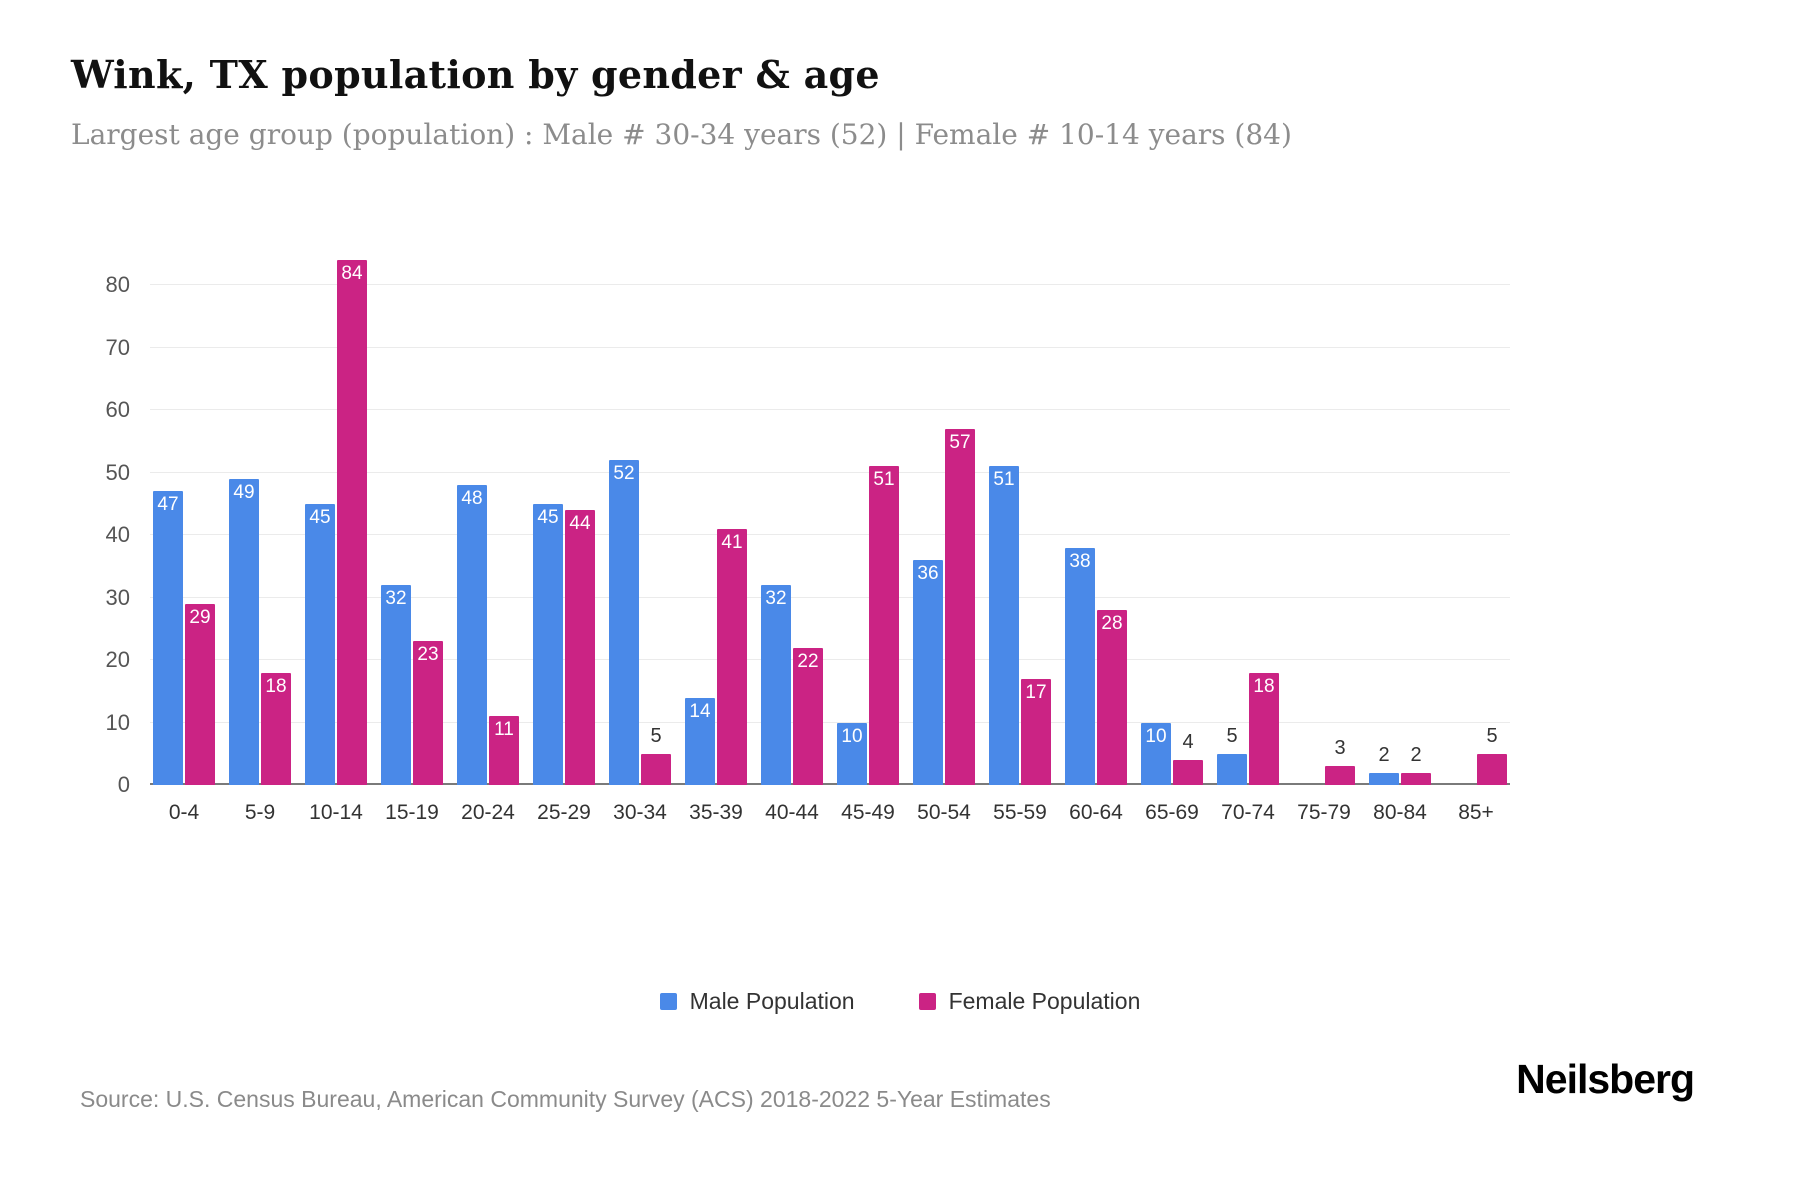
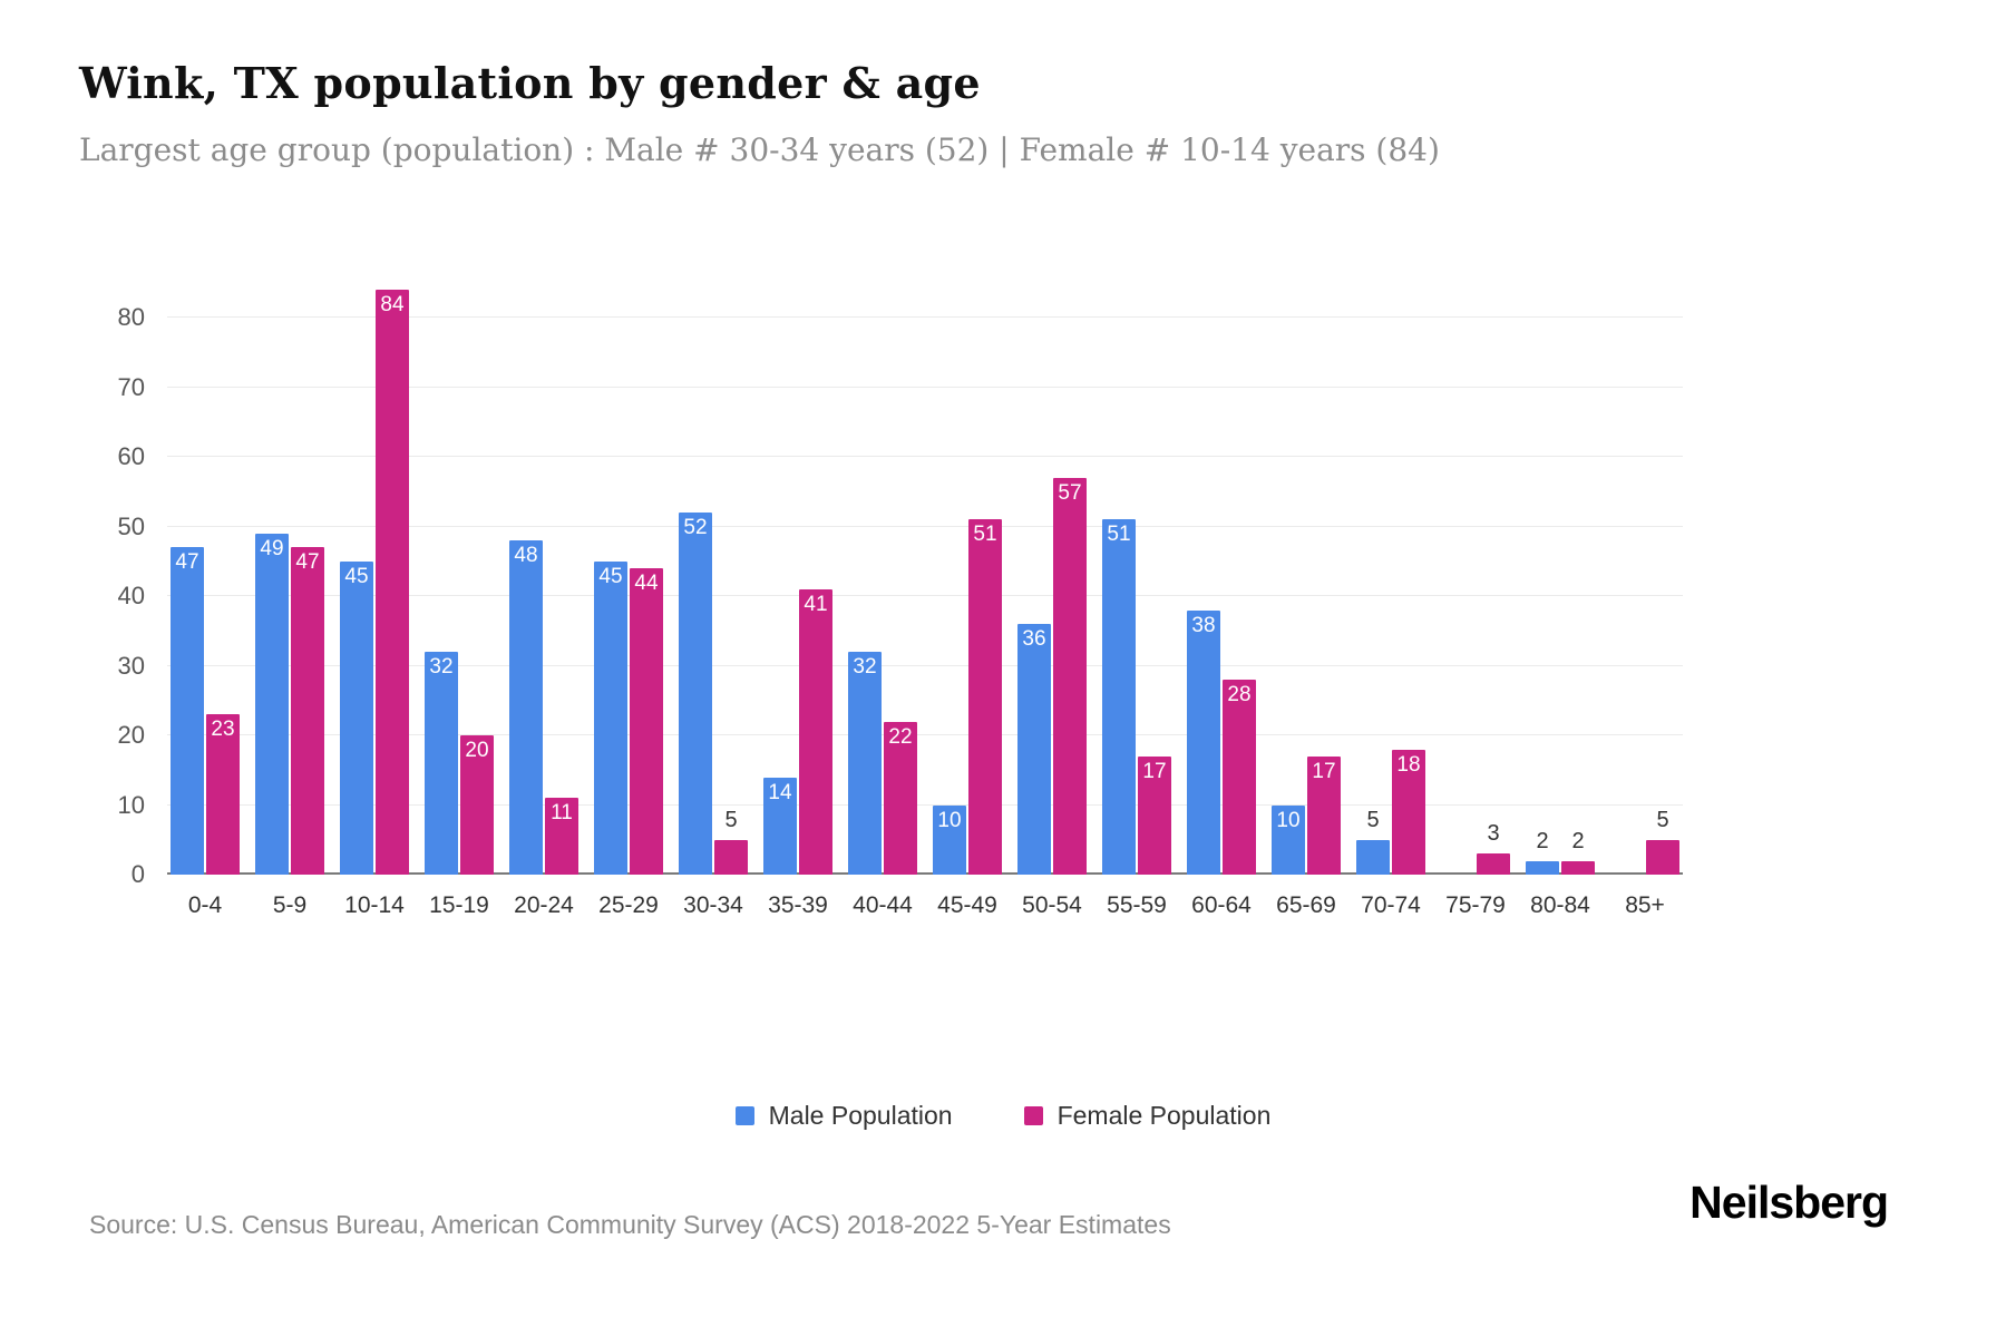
Female Population/0-4: 29 -> 23
Female Population/5-9: 18 -> 47
Female Population/15-19: 23 -> 20
Female Population/65-69: 4 -> 17
